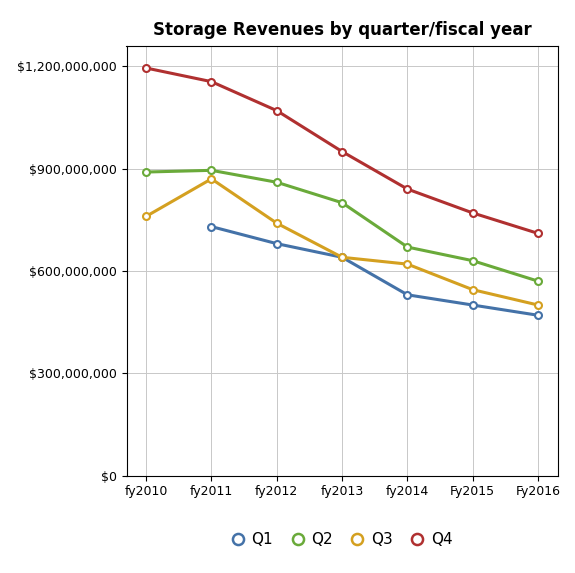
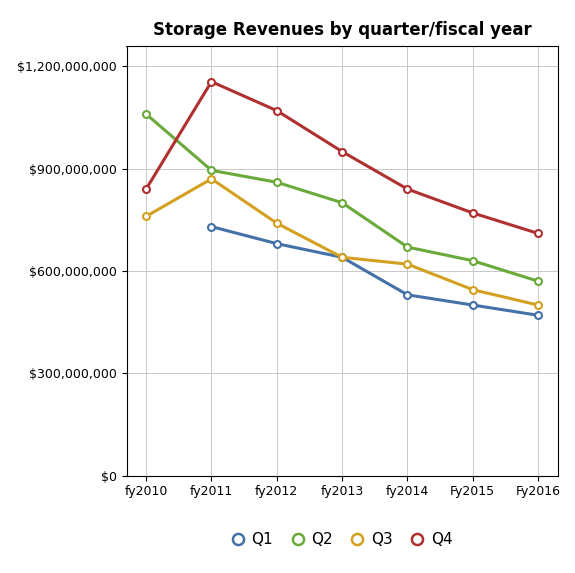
Q2/fy2010: $890,000,000 -> $1,060,000,000
Q4/fy2010: $1,195,000,000 -> $840,000,000
